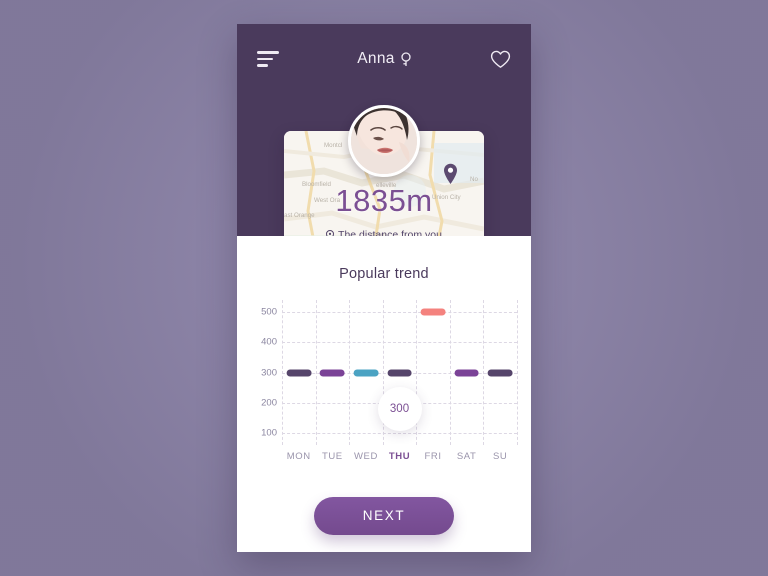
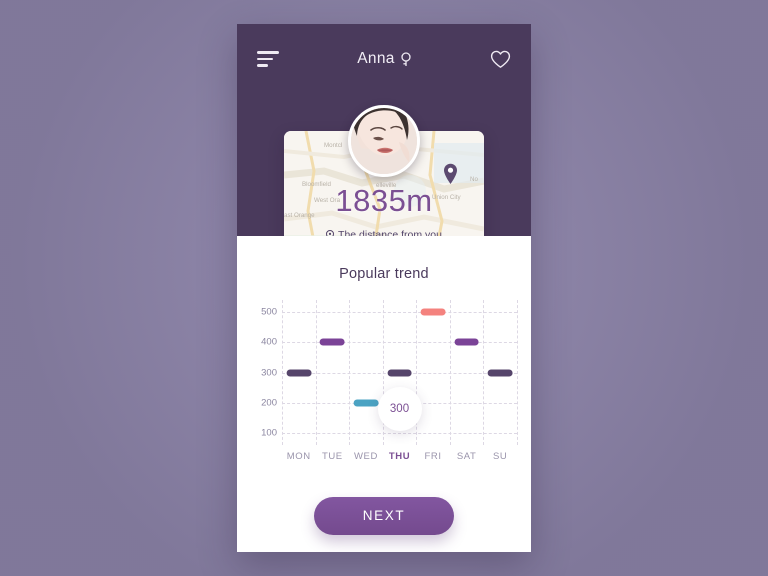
TUE: 300 -> 400
WED: 300 -> 200
SAT: 300 -> 400
